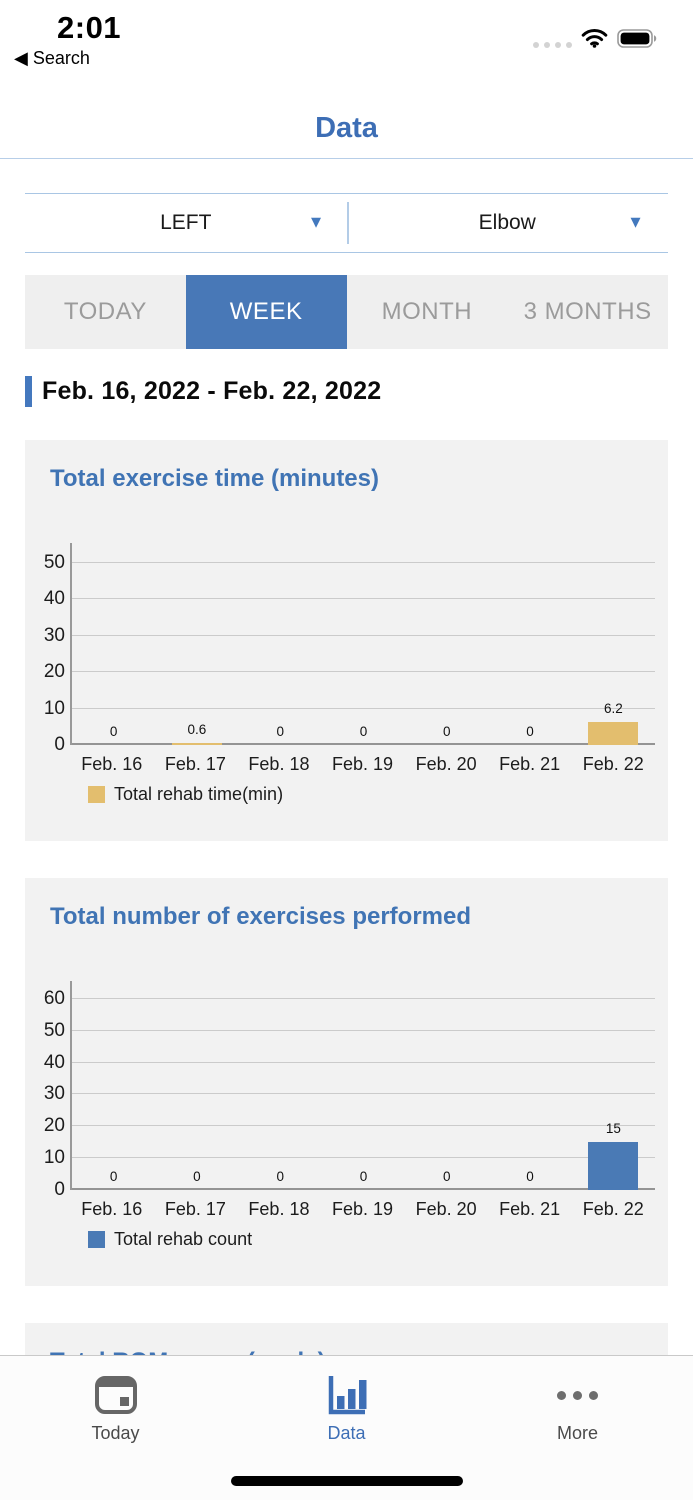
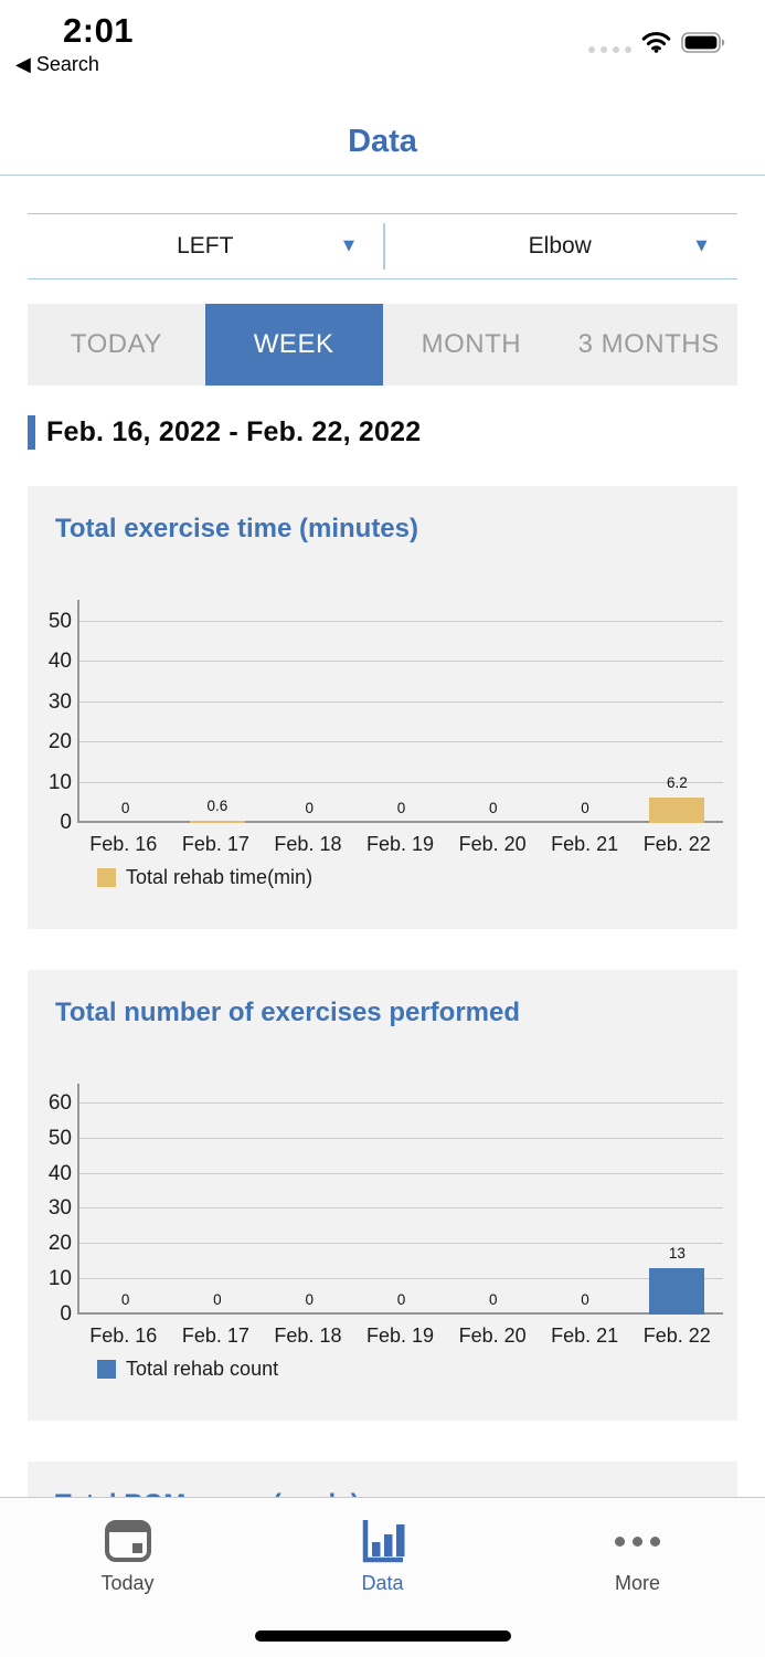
Total number of exercises performed/Feb. 22: 15 -> 13
